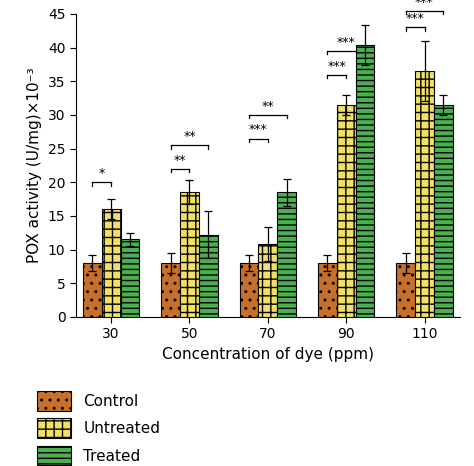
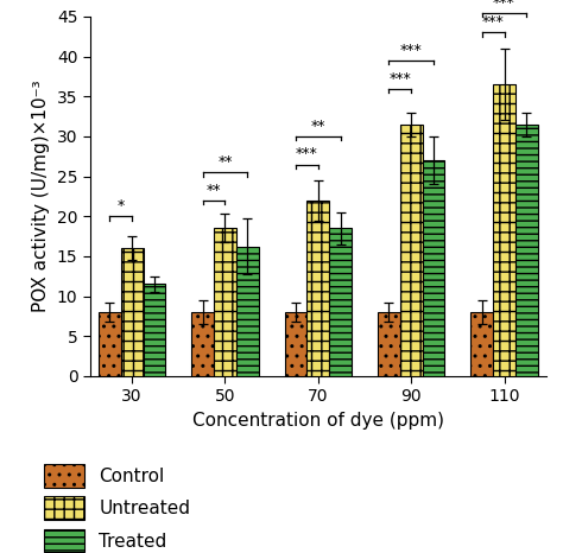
Treated/50: 12.2 -> 16.2
Untreated/70: 10.8 -> 22.0
Treated/90: 40.4 -> 27.0
